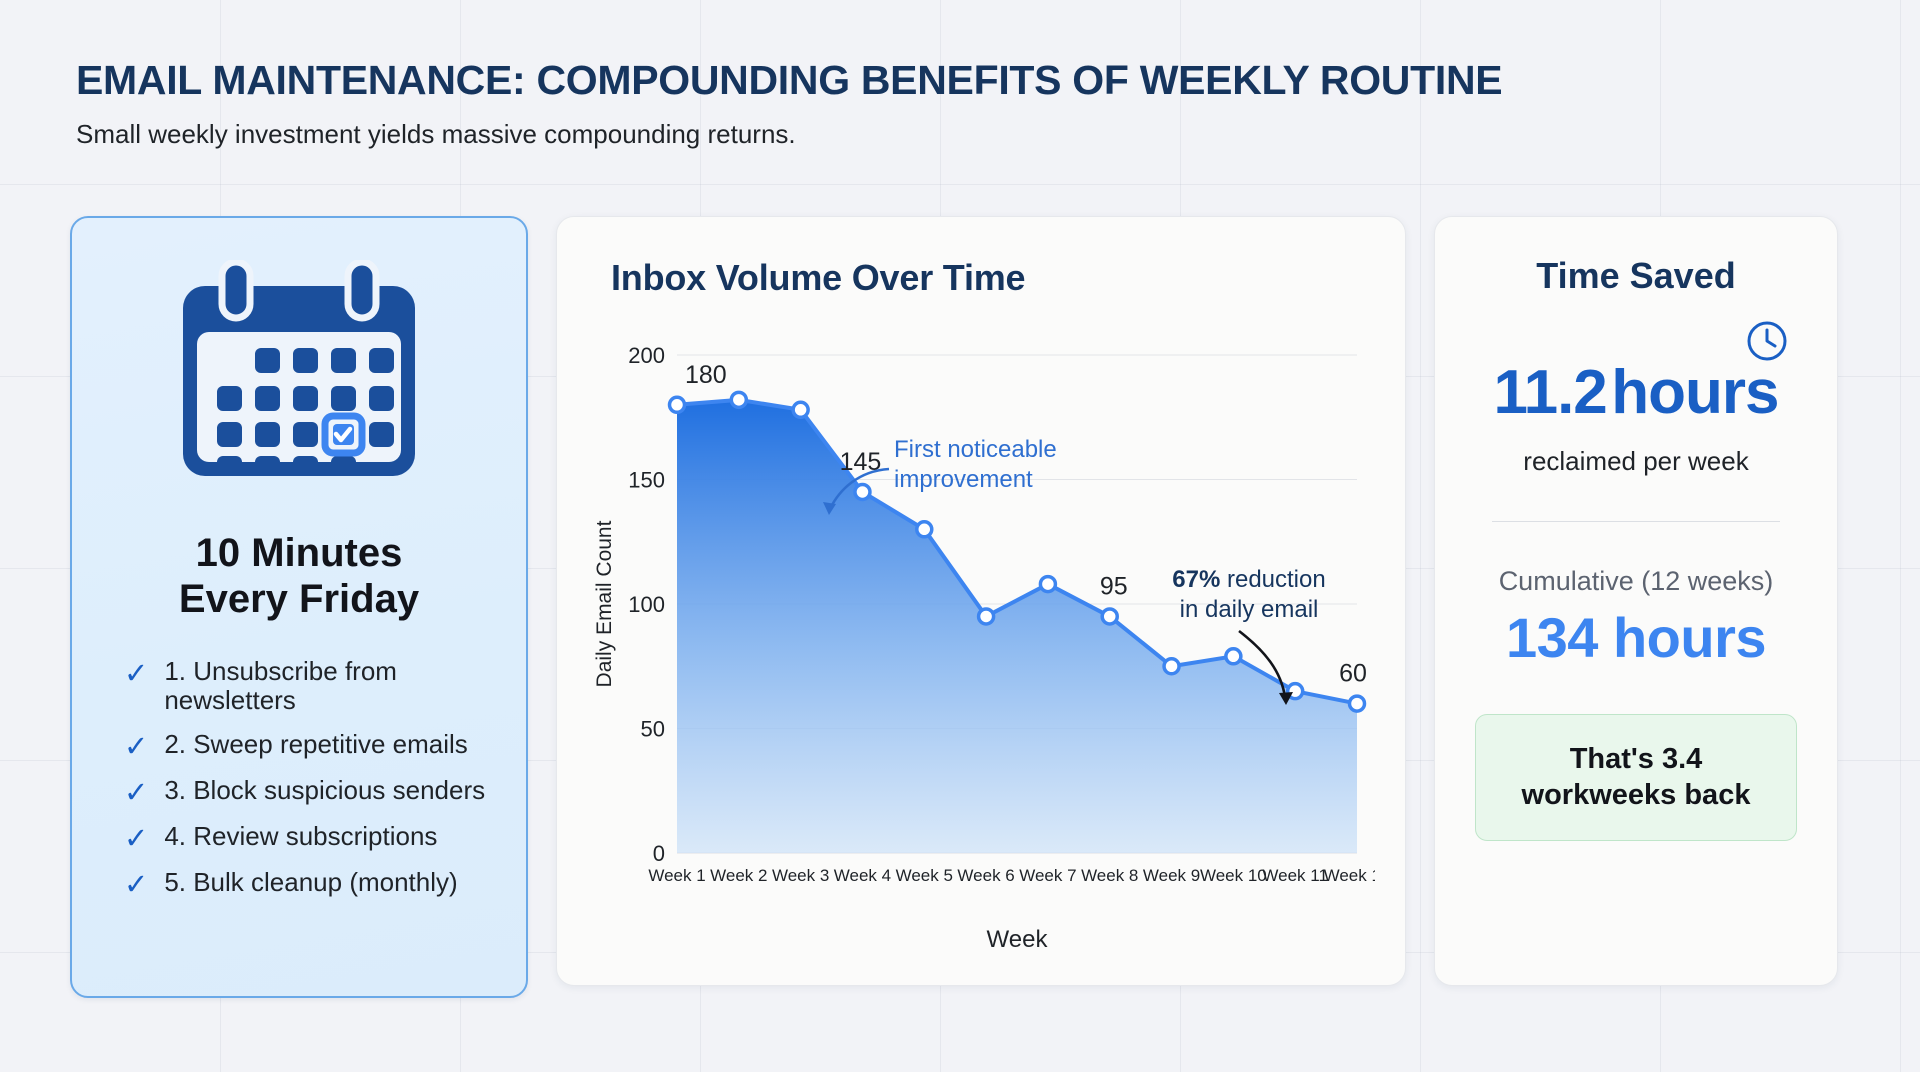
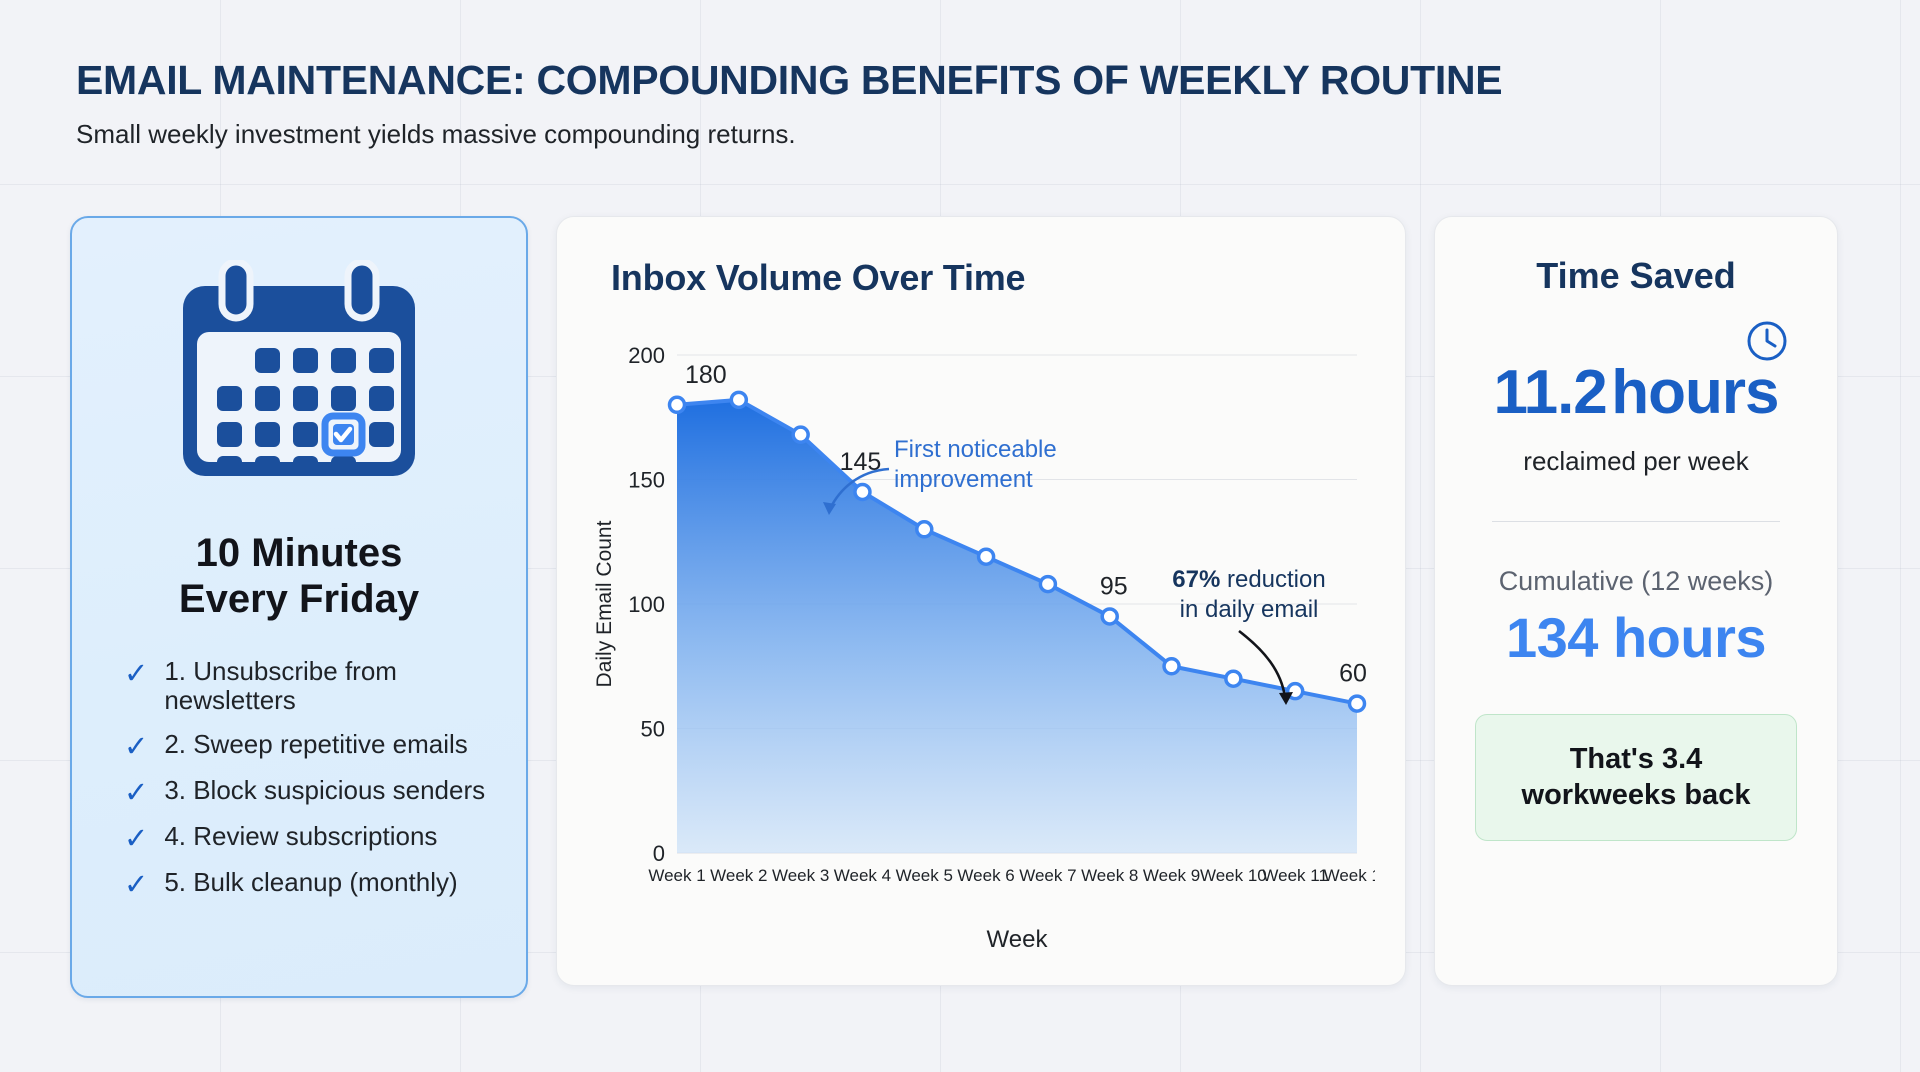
Week 3: 178 -> 168
Week 6: 95 -> 119
Week 10: 79 -> 70
